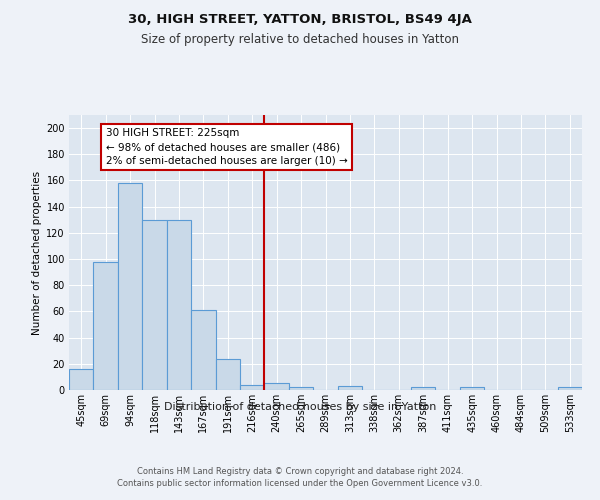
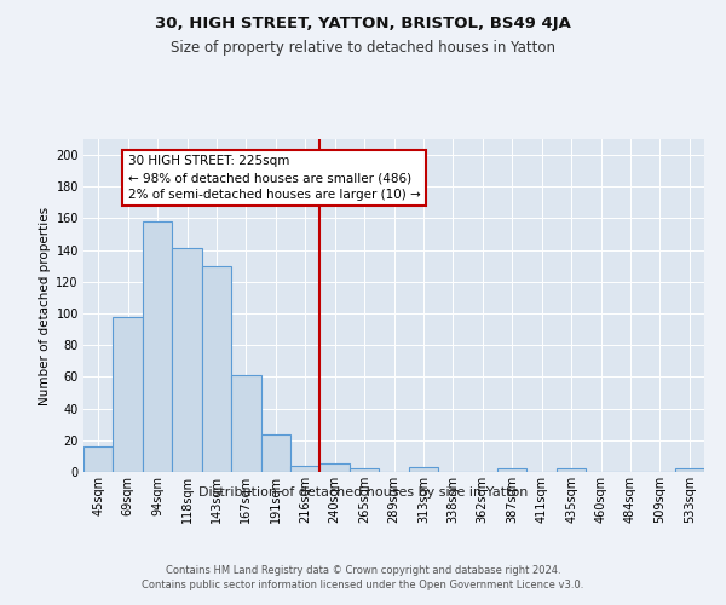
118sqm: 130 -> 141
